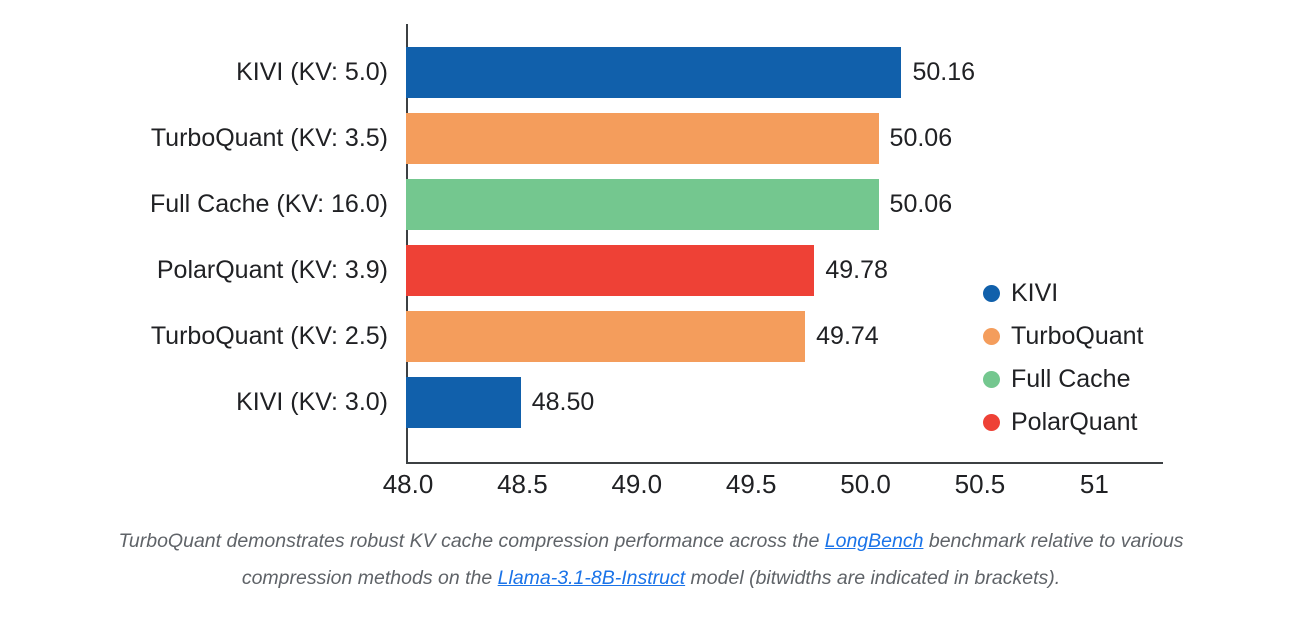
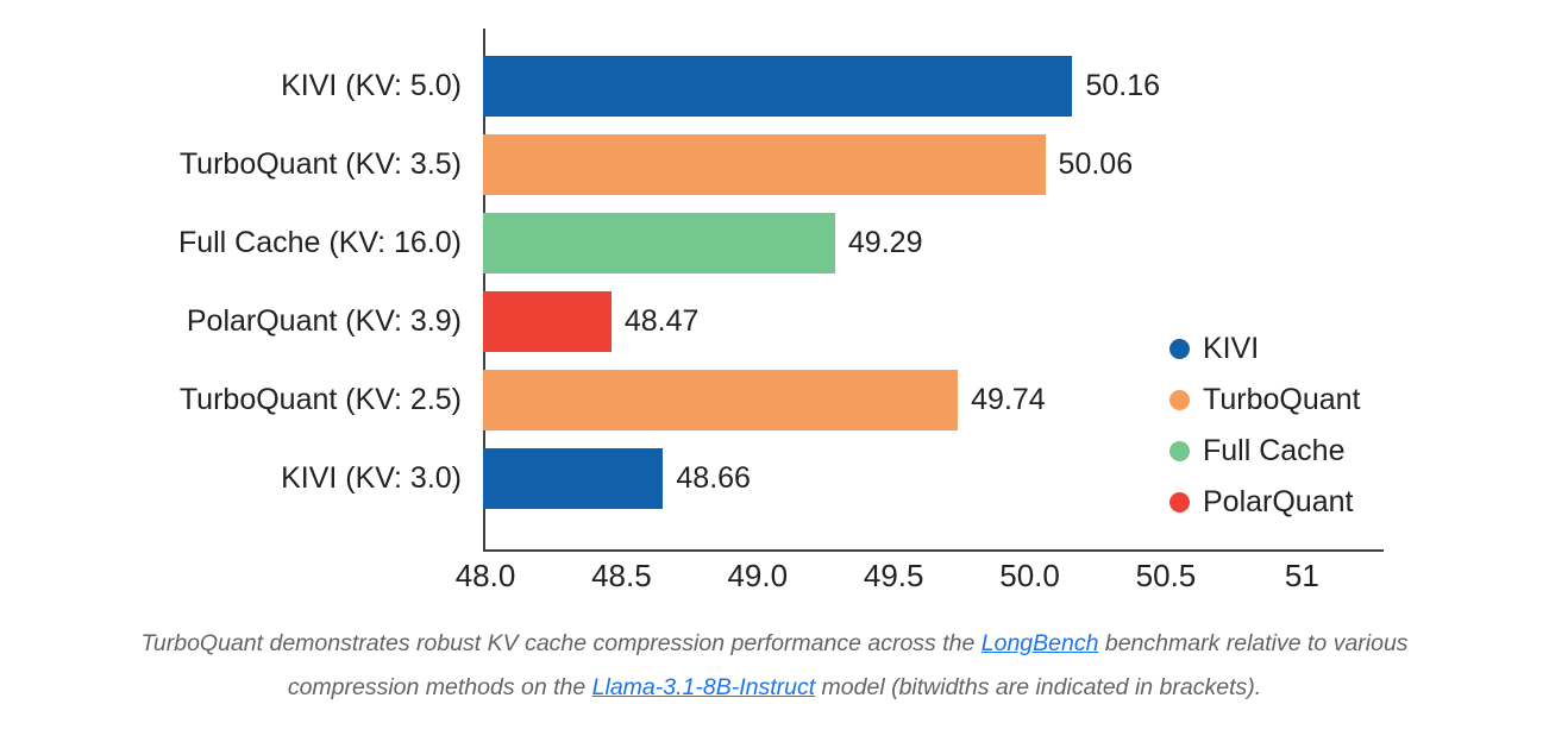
Full Cache (KV: 16.0): 50.06 -> 49.29
PolarQuant (KV: 3.9): 49.78 -> 48.47
KIVI (KV: 3.0): 48.50 -> 48.66
